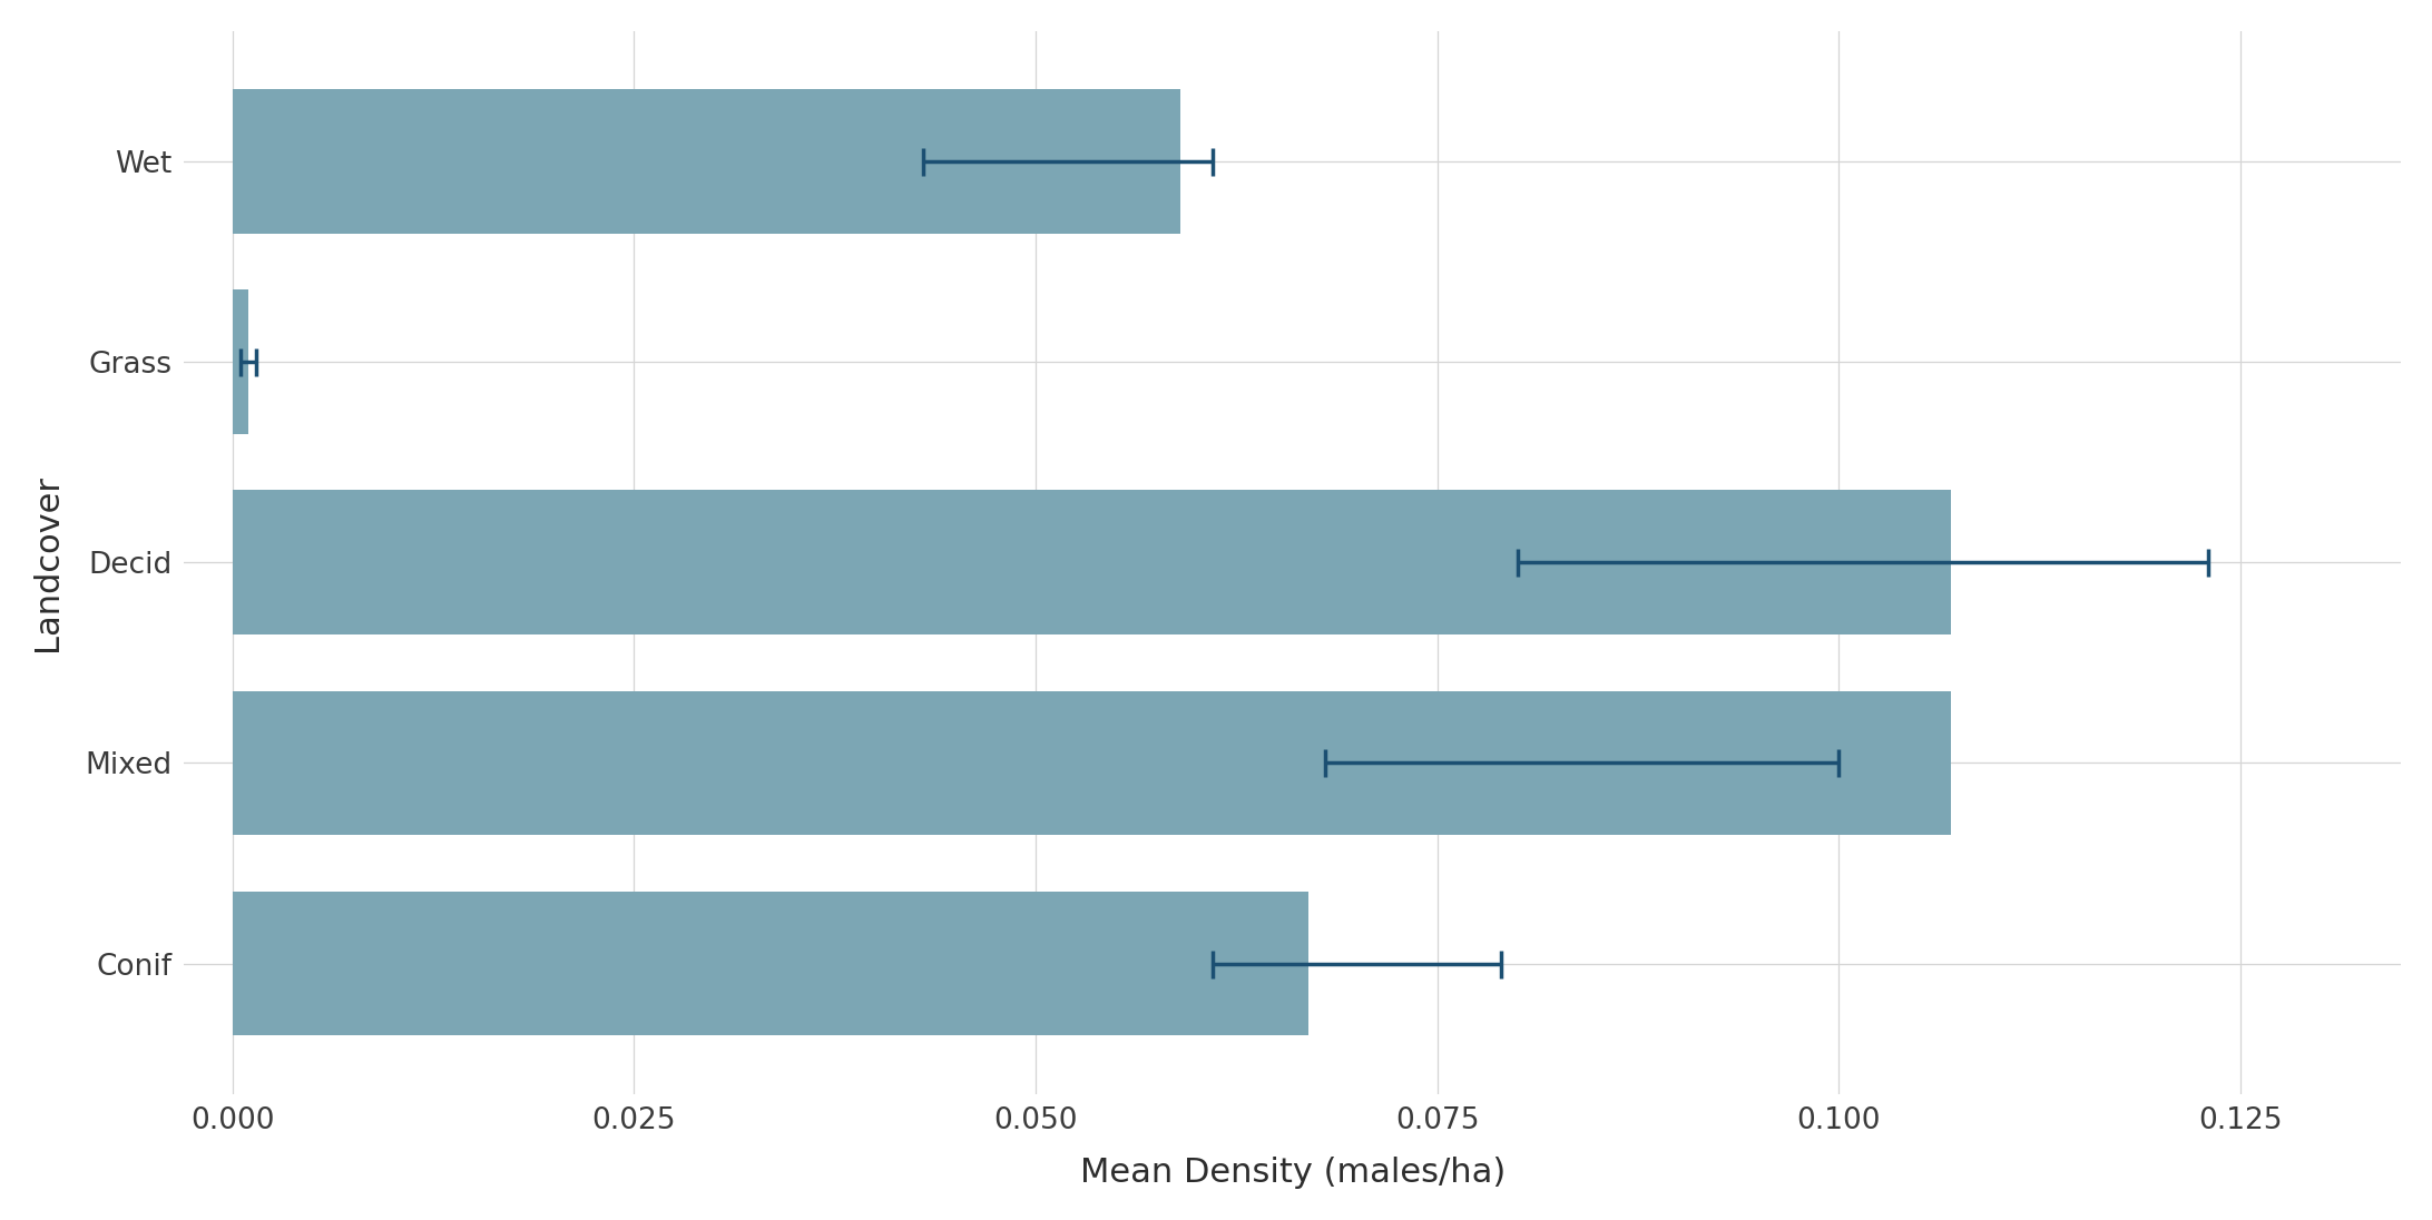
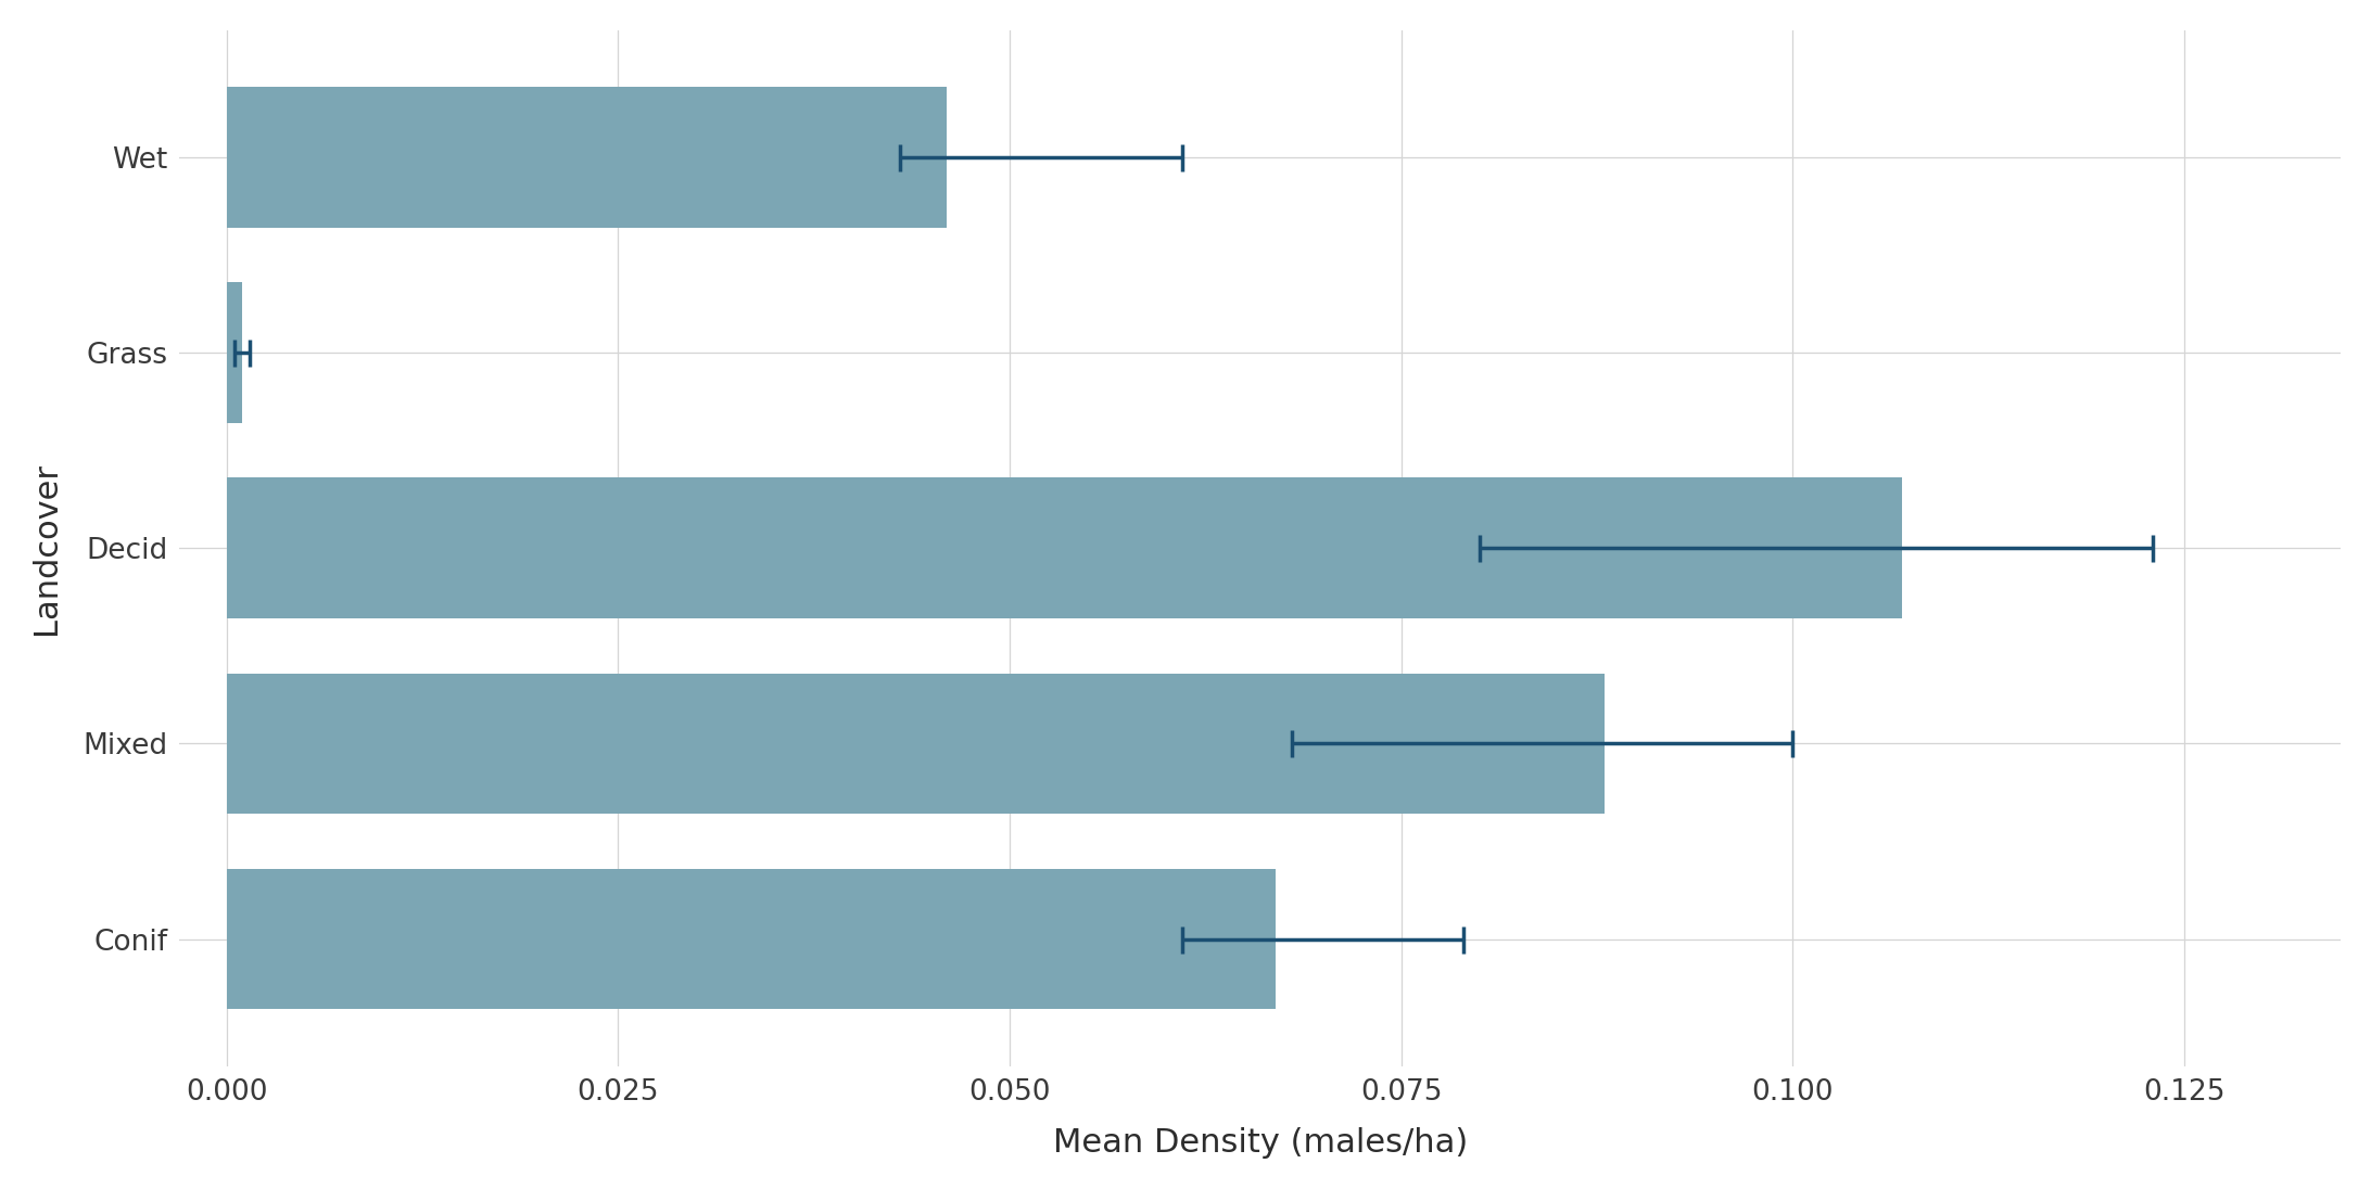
Wet: 0.059 -> 0.046
Mixed: 0.107 -> 0.088
